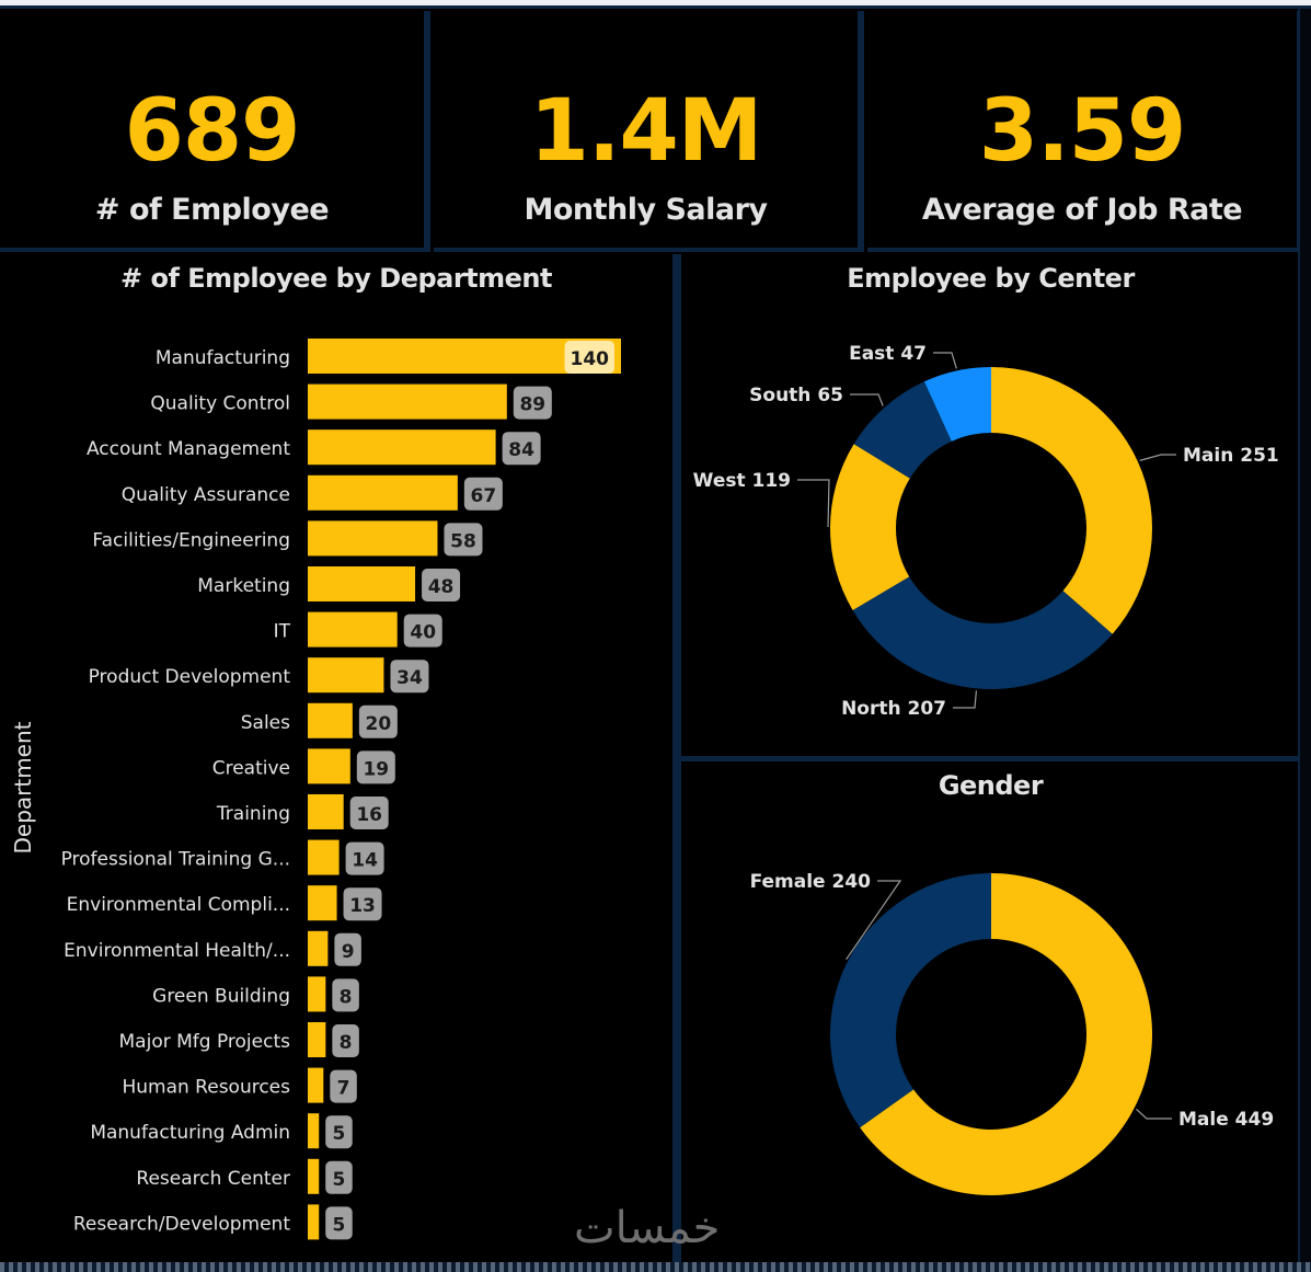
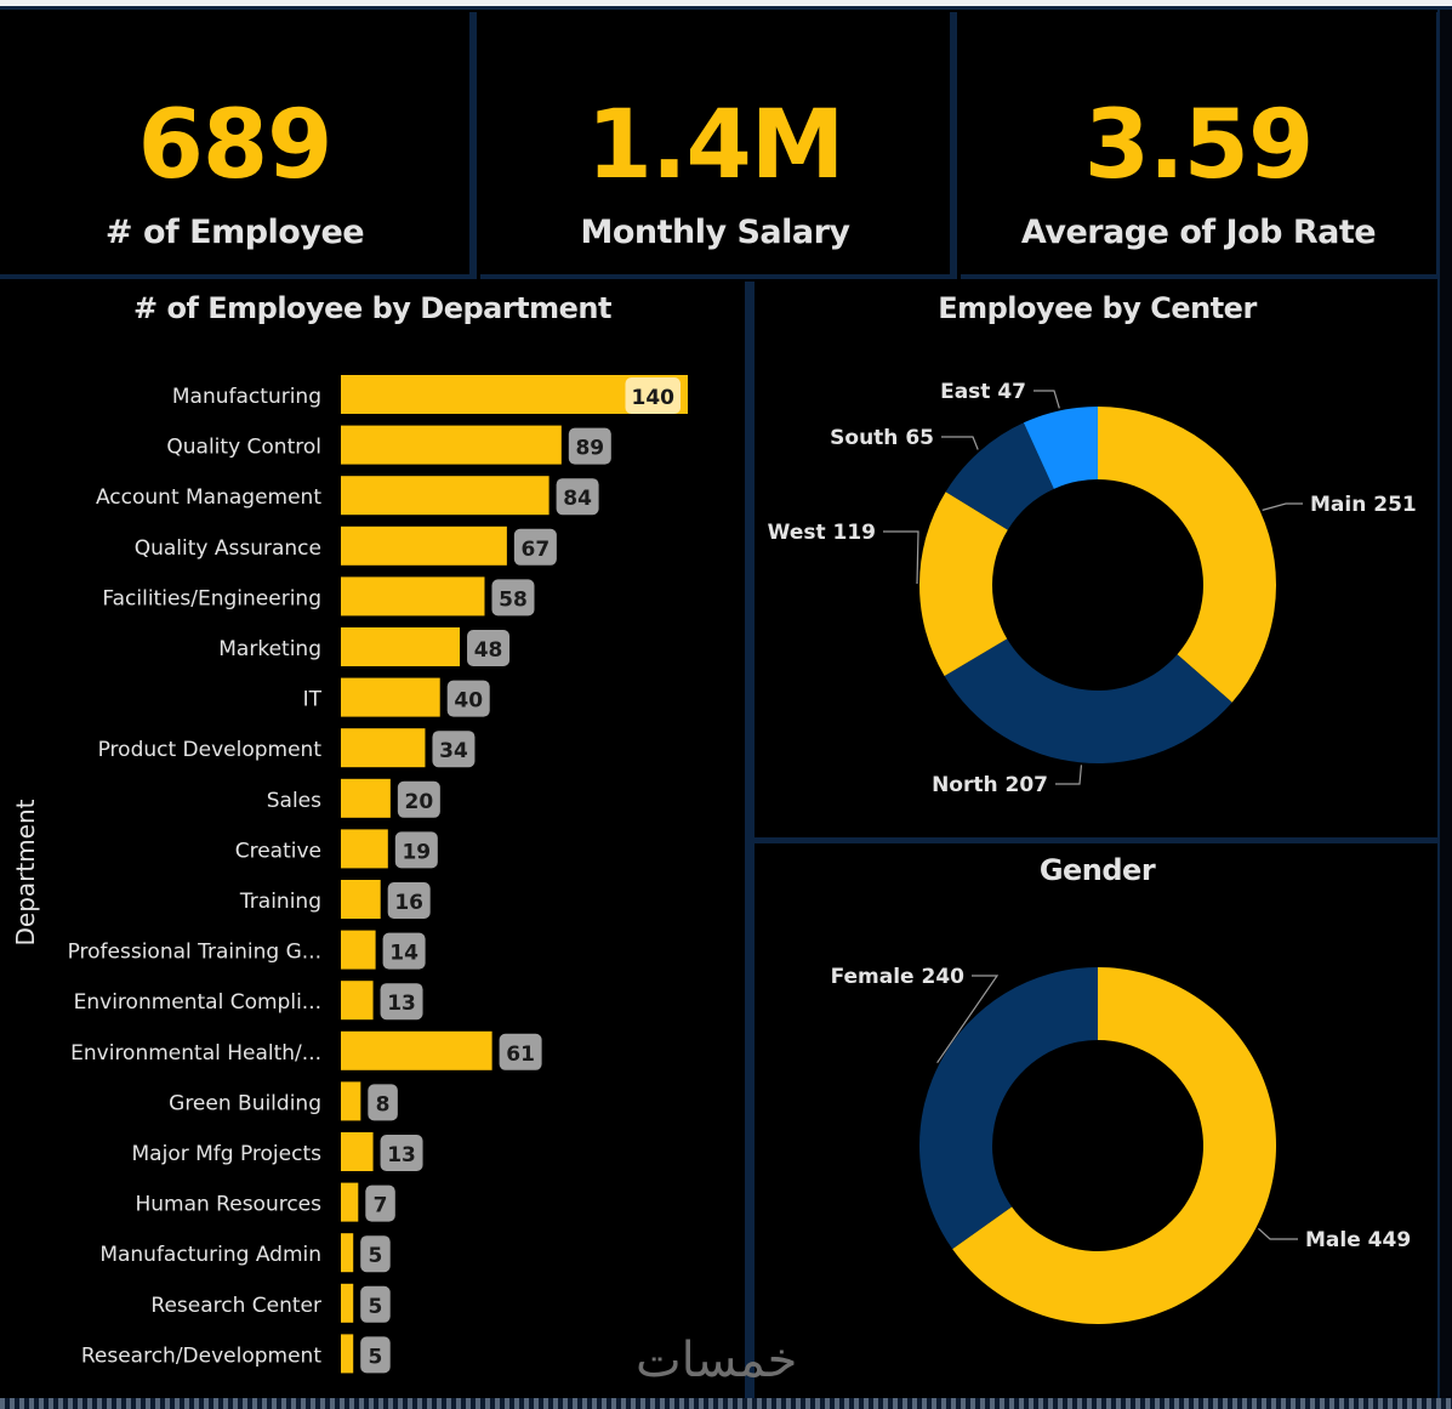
# of Employee by Department/Environmental Health/...: 9 -> 61
# of Employee by Department/Major Mfg Projects: 8 -> 13
